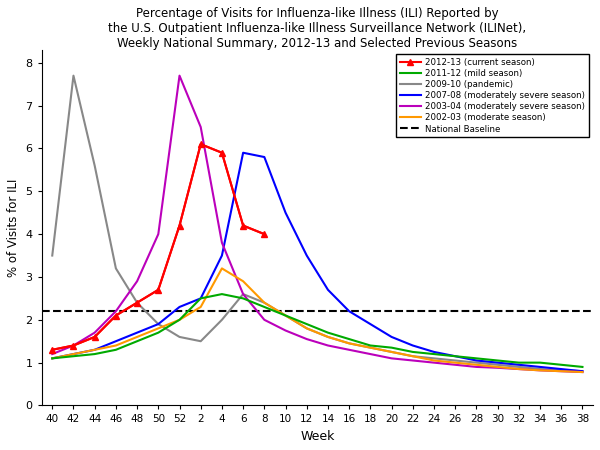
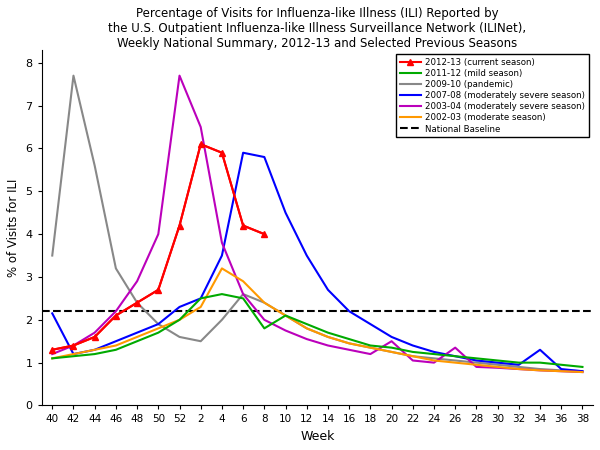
2007-08 (moderately severe season)/40: 1.10 -> 2.15
2011-12 (mild season)/8: 2.30 -> 1.80
2003-04 (moderately severe season)/20: 1.10 -> 1.50
2003-04 (moderately severe season)/26: 0.95 -> 1.35
2007-08 (moderately severe season)/34: 0.90 -> 1.30
